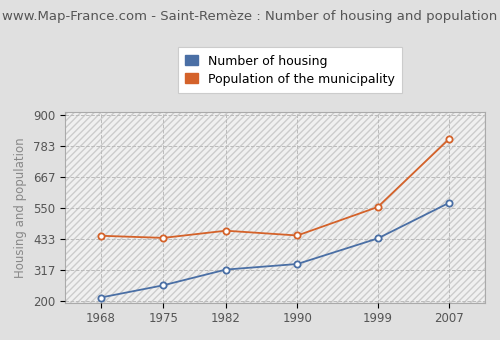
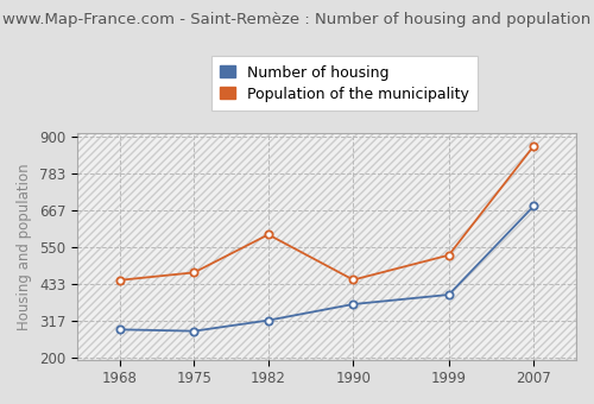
Number of housing/1968: 214 -> 290
Number of housing/1975: 260 -> 285
Population of the municipality/1975: 438 -> 470
Population of the municipality/1982: 465 -> 590
Number of housing/1990: 340 -> 370
Number of housing/1999: 436 -> 400
Population of the municipality/1999: 554 -> 525
Number of housing/2007: 570 -> 680
Population of the municipality/2007: 810 -> 870
